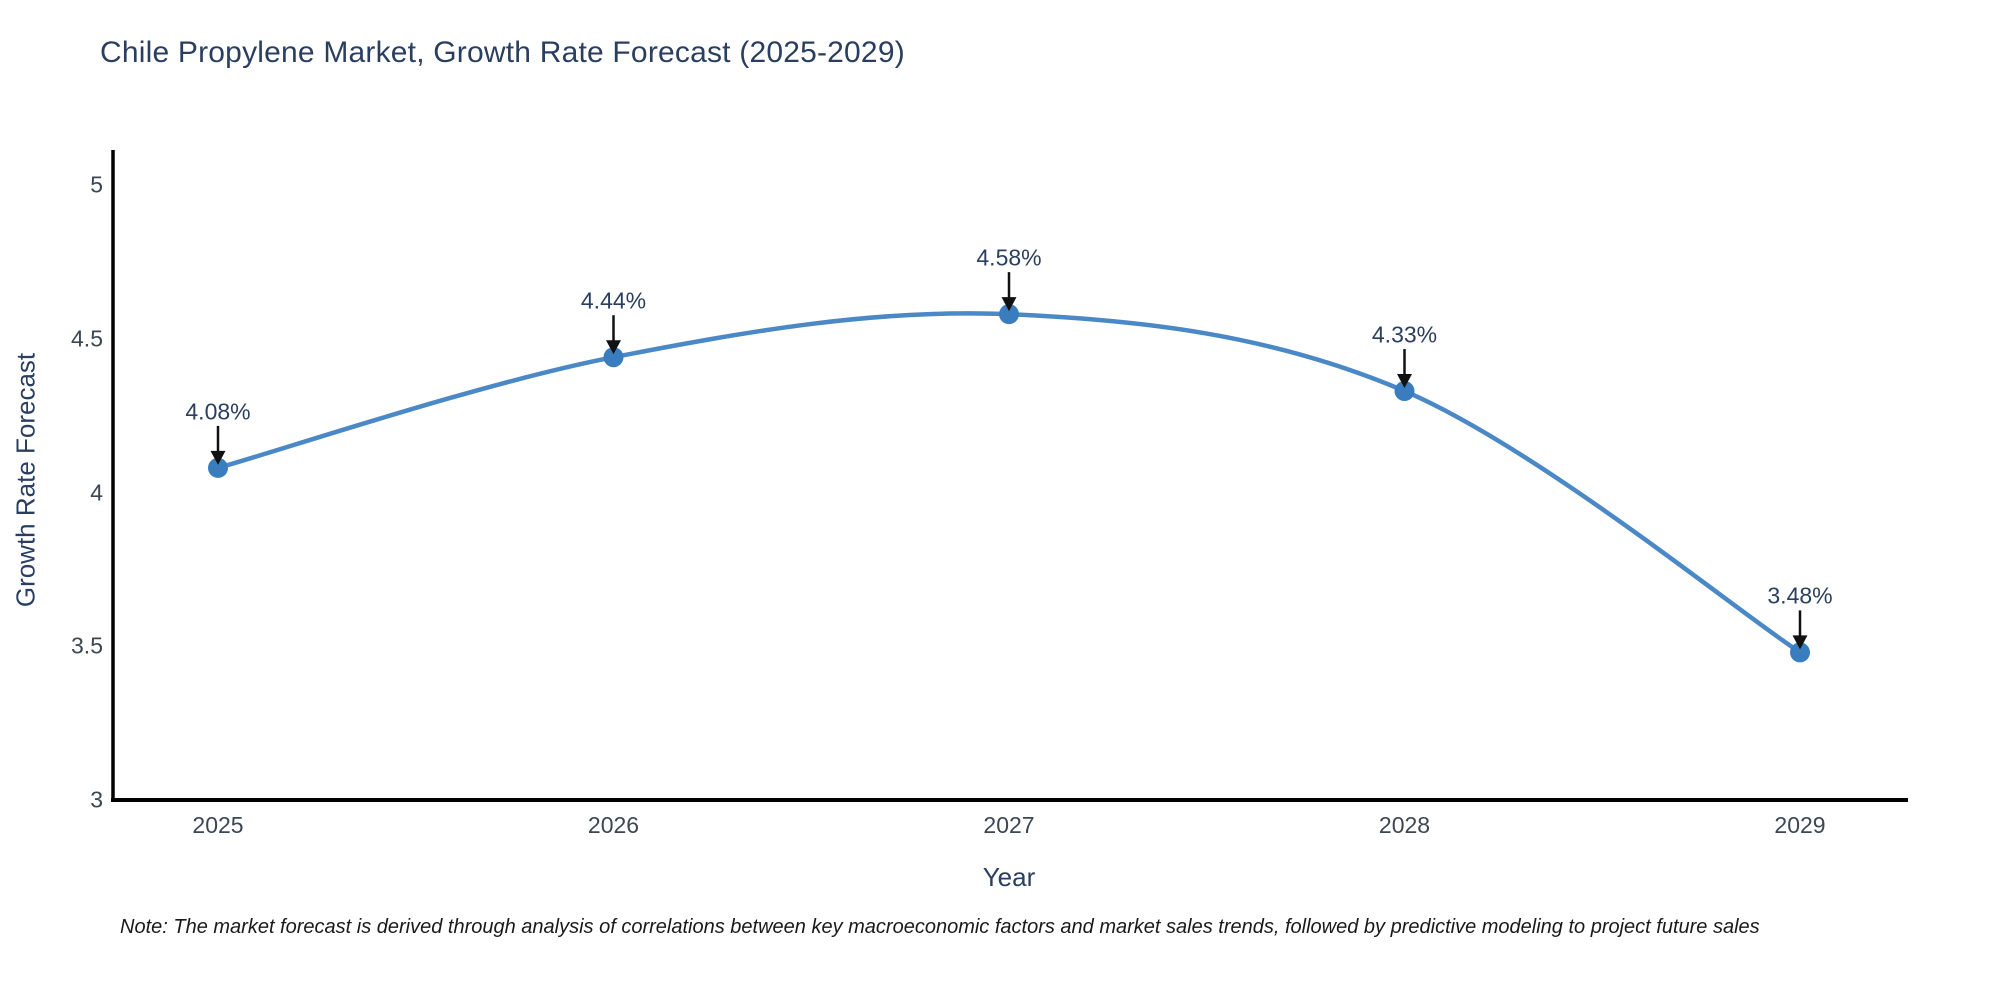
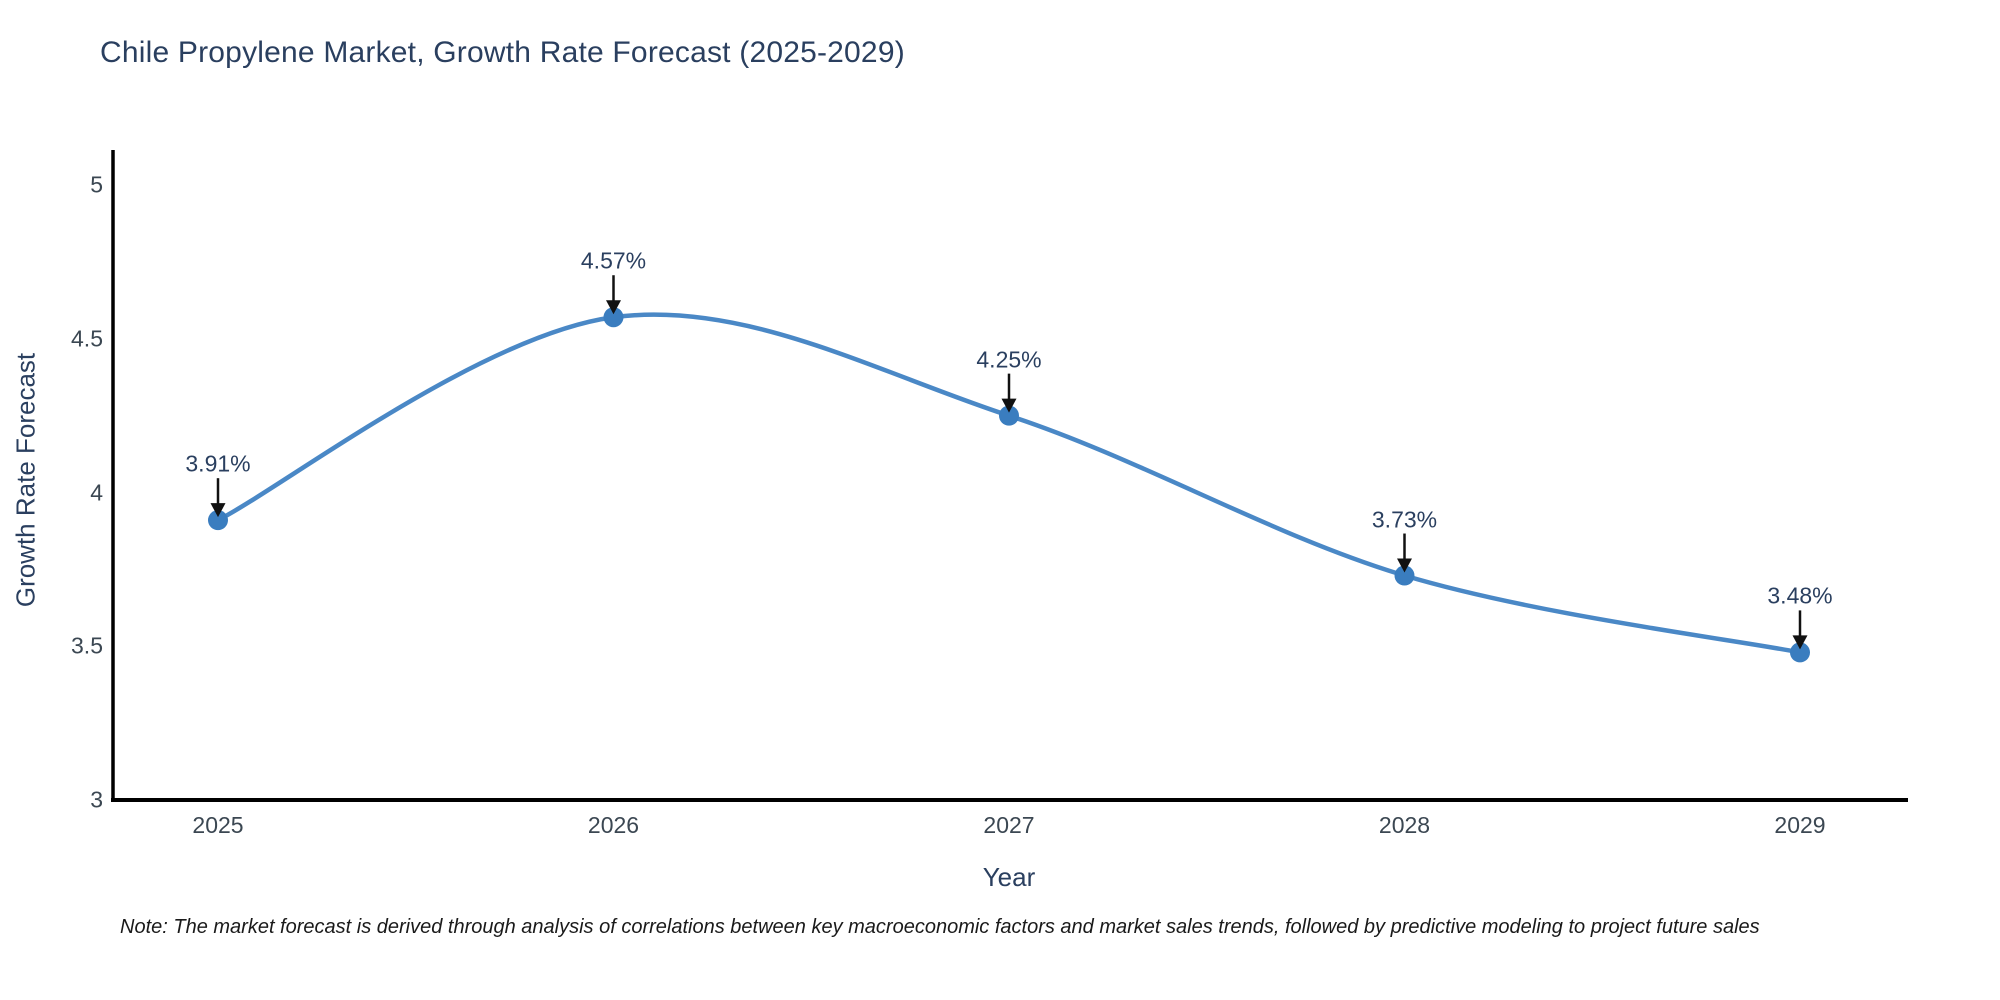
2025: 4.08% -> 3.91%
2026: 4.44% -> 4.57%
2027: 4.58% -> 4.25%
2028: 4.33% -> 3.73%
